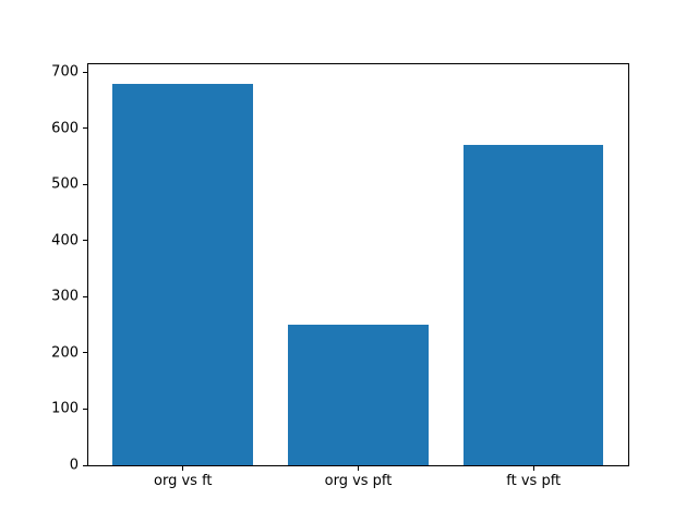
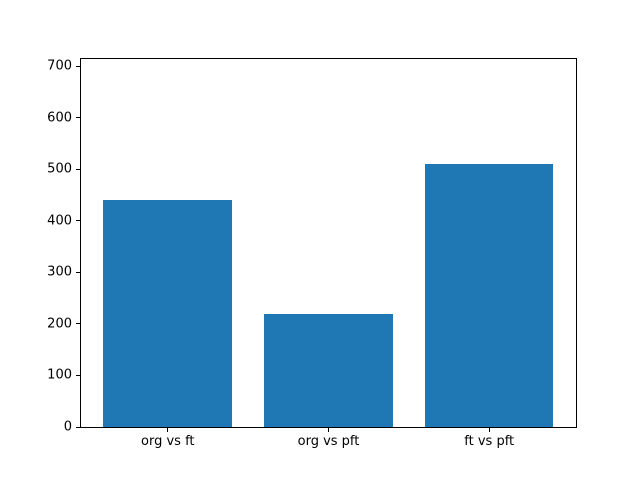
org vs ft: 680 -> 440
org vs pft: 250 -> 220
ft vs pft: 570 -> 510
